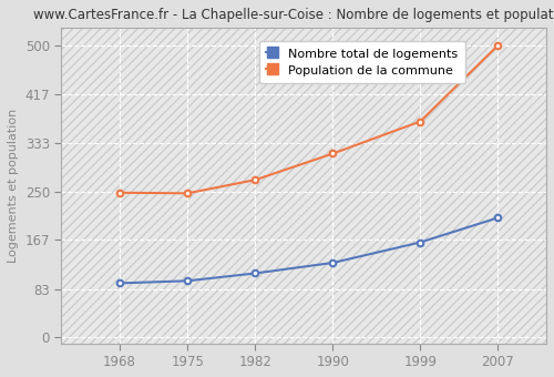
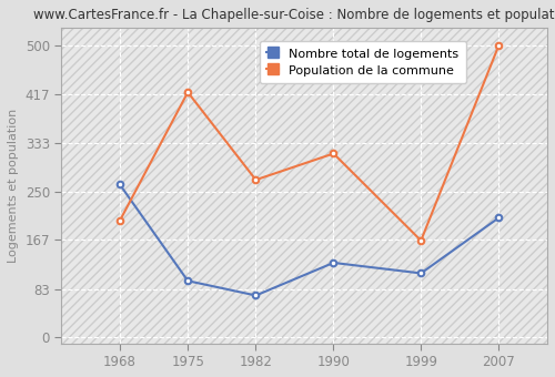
Nombre total de logements/1968: 93 -> 262
Population de la commune/1968: 248 -> 200
Population de la commune/1975: 247 -> 420
Nombre total de logements/1982: 110 -> 72
Nombre total de logements/1999: 163 -> 110
Population de la commune/1999: 370 -> 166
